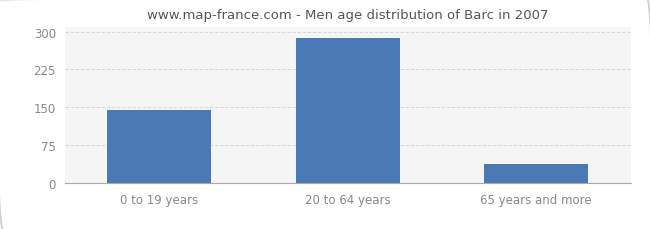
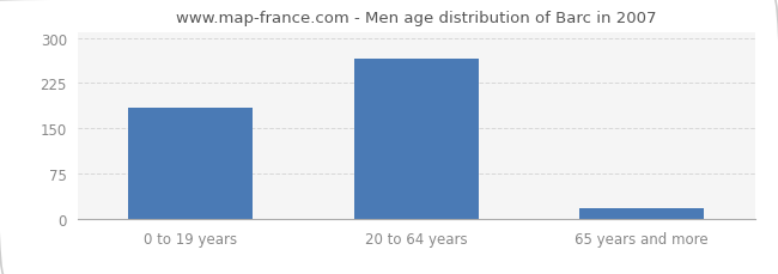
0 to 19 years: 144 -> 184
20 to 64 years: 287 -> 266
65 years and more: 37 -> 18
